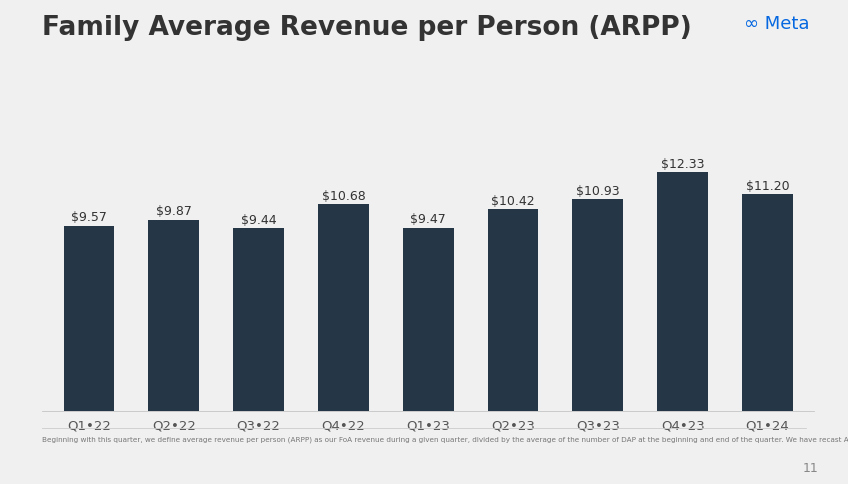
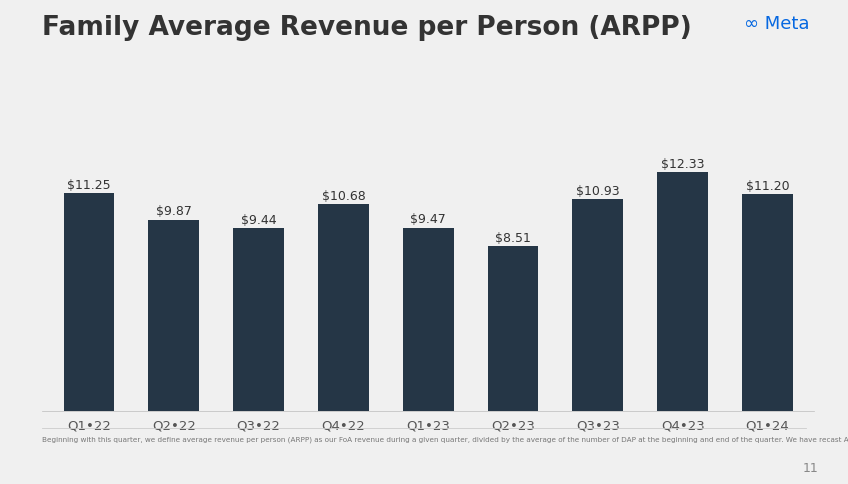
Q1•22: $9.57 -> $11.25
Q2•23: $10.42 -> $8.51
